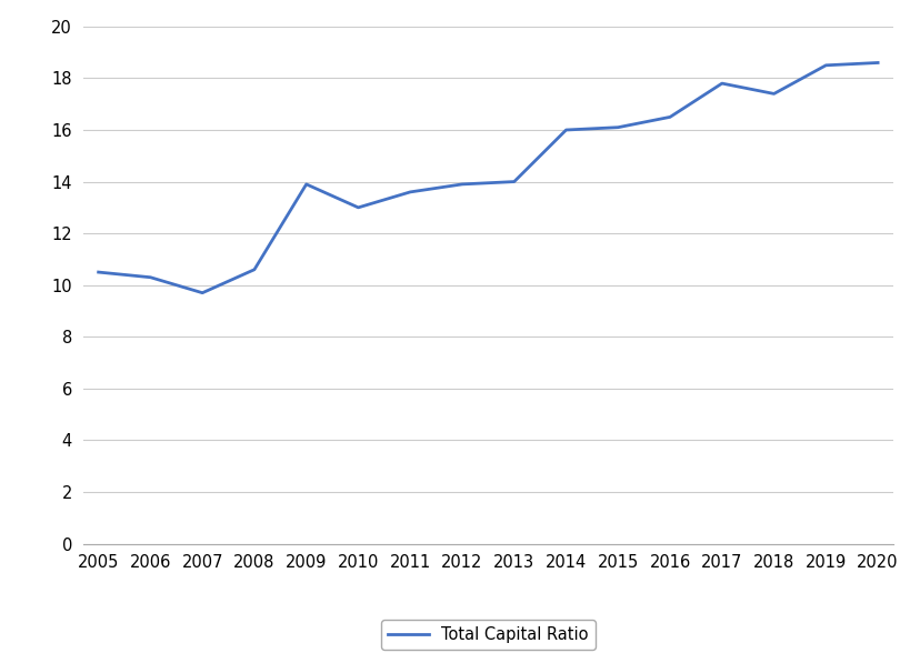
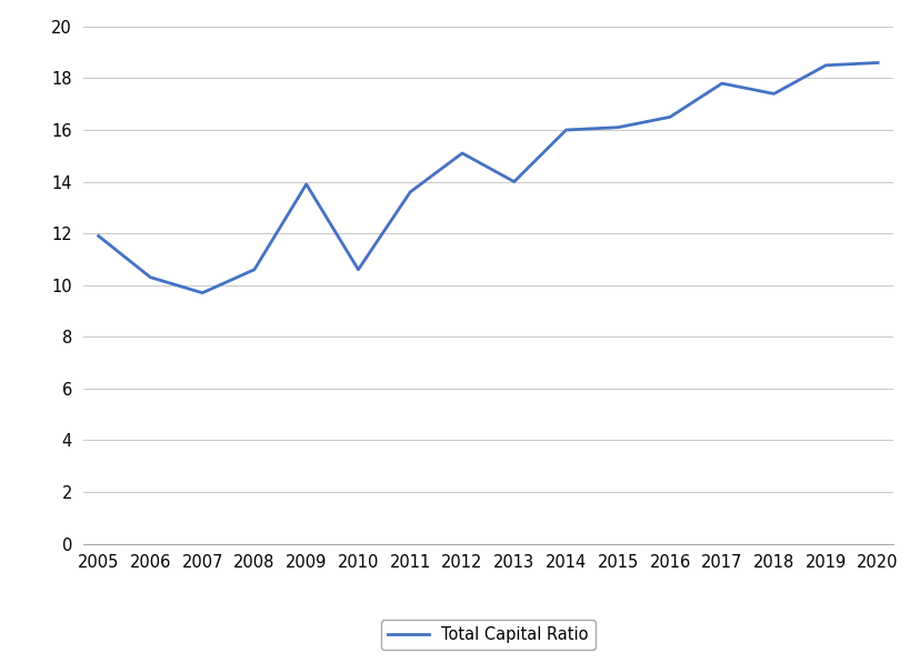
2005: 10.5 -> 11.9
2010: 13.0 -> 10.6
2012: 13.9 -> 15.1
